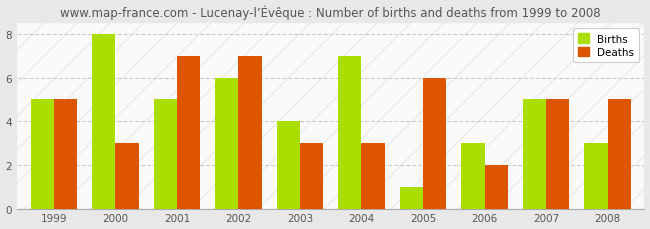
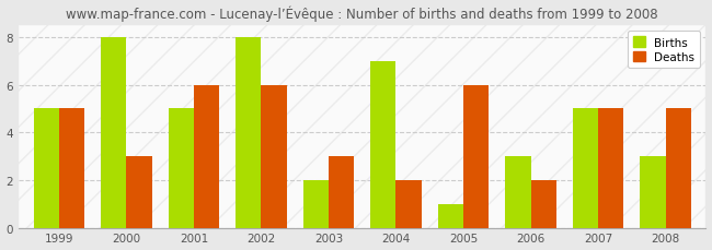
Deaths/2001: 7 -> 6
Births/2002: 6 -> 8
Deaths/2002: 7 -> 6
Births/2003: 4 -> 2
Deaths/2004: 3 -> 2
